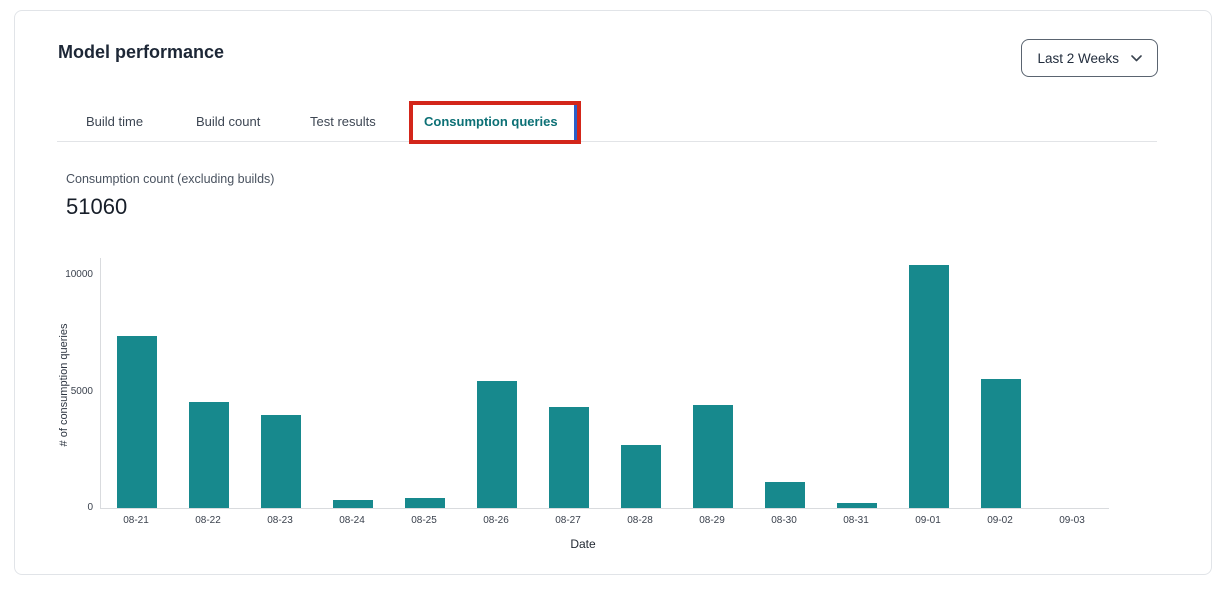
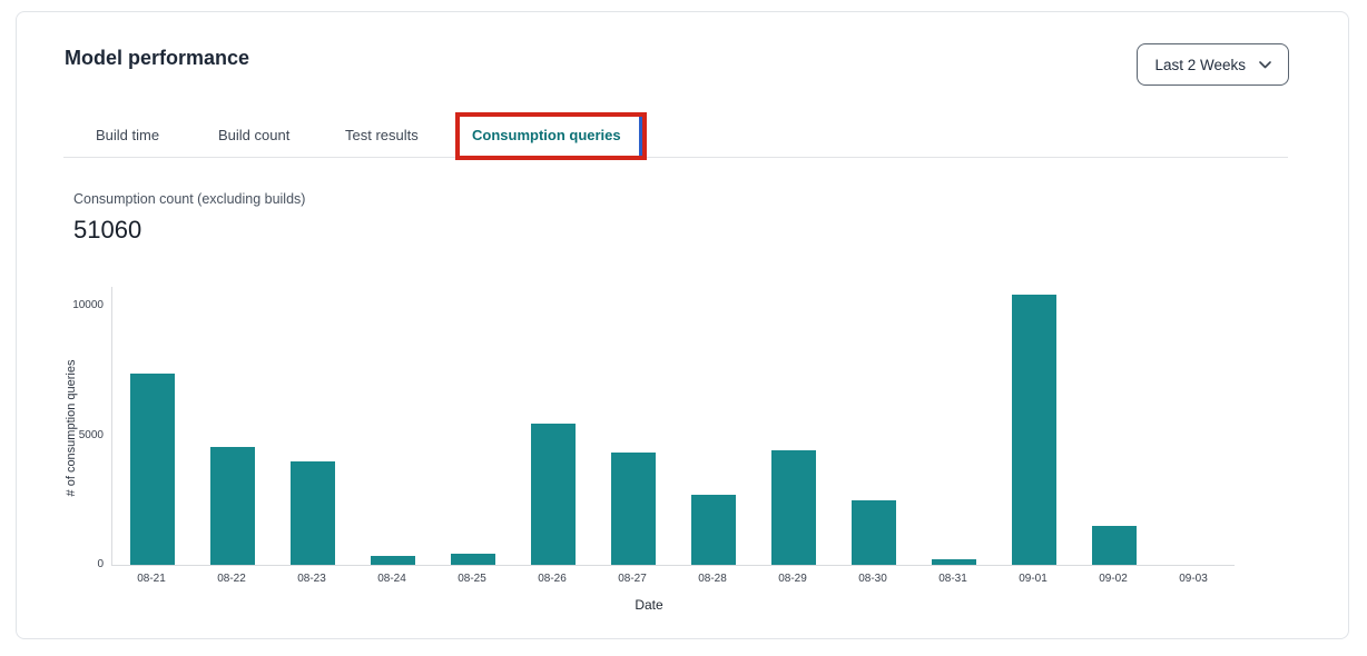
08-30: 1100 -> 2500
09-02: 5600 -> 1500
